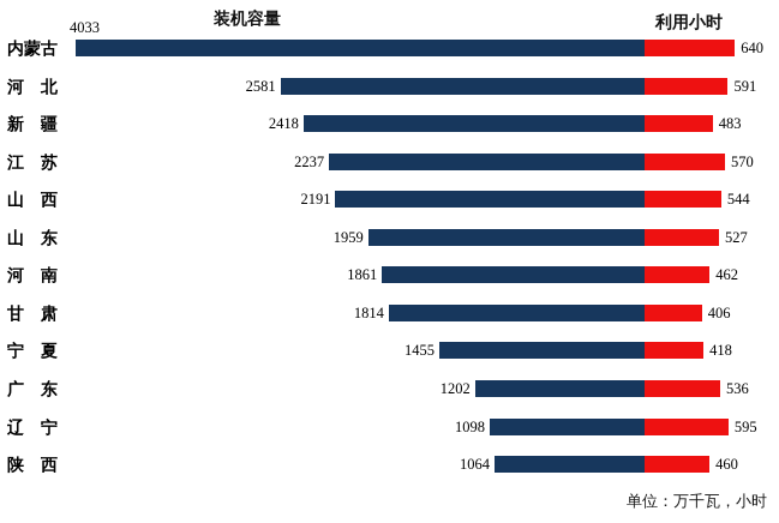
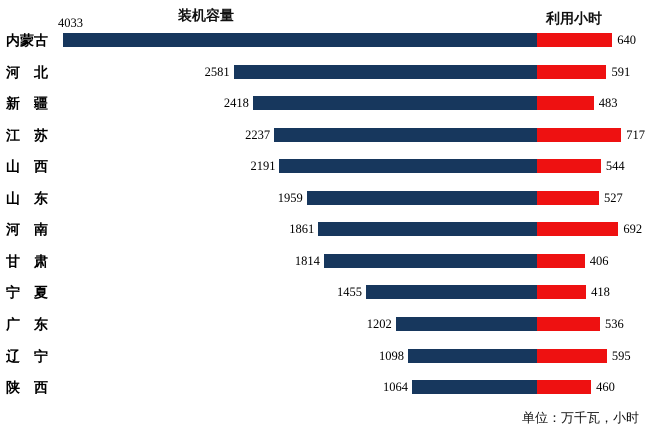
利用小时/江苏: 570 -> 717
利用小时/河南: 462 -> 692
